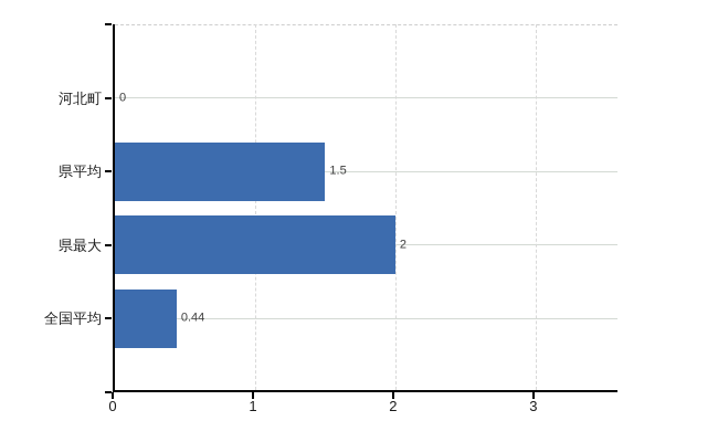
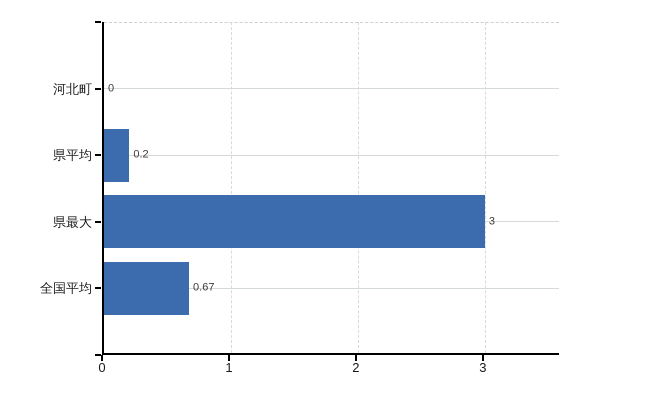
県平均: 1.5 -> 0.2
県最大: 2 -> 3
全国平均: 0.44 -> 0.67
